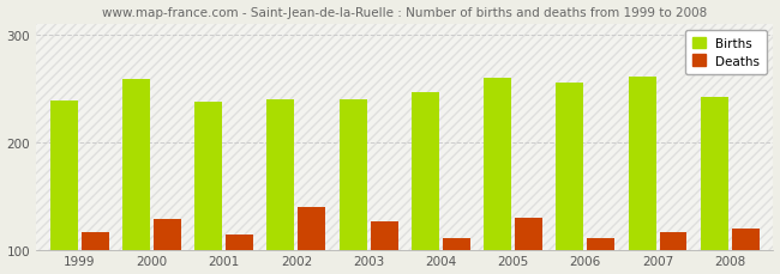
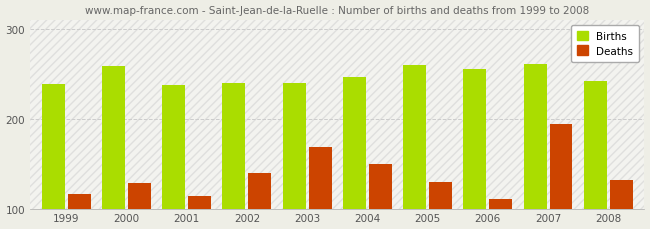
Deaths/2003: 126 -> 168
Deaths/2004: 111 -> 150
Deaths/2007: 116 -> 194
Deaths/2008: 120 -> 132
